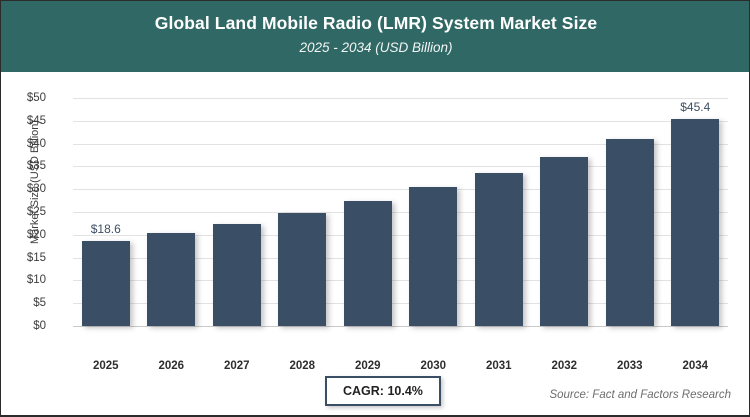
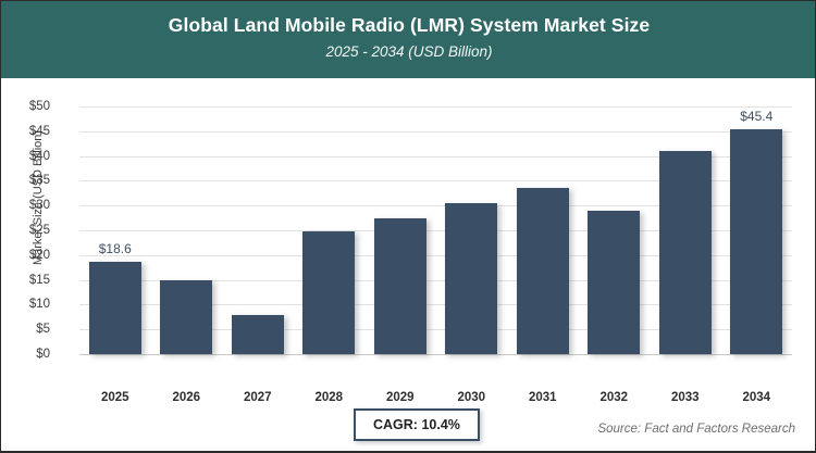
2026: $20 -> $15
2027: $22 -> $8
2032: $37 -> $29
